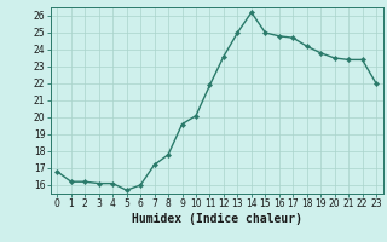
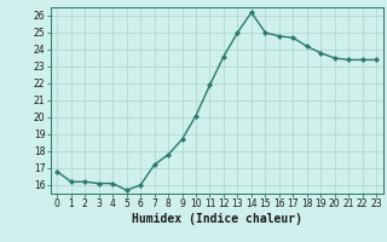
9: 19.6 -> 18.7
23: 22.0 -> 23.4
